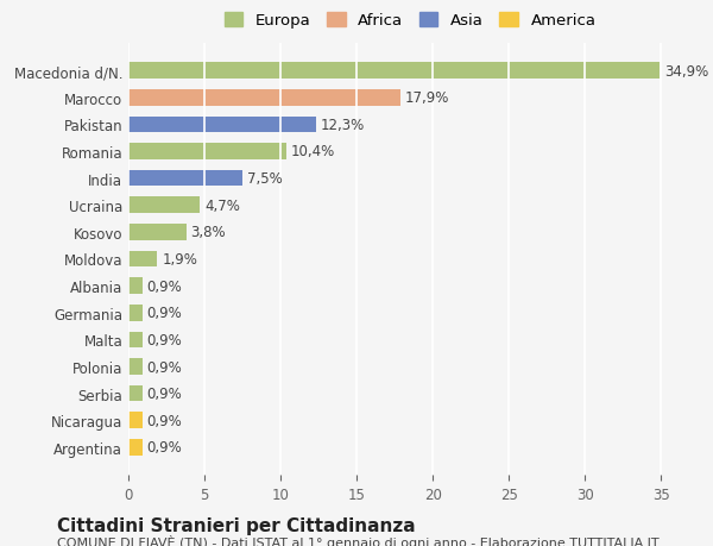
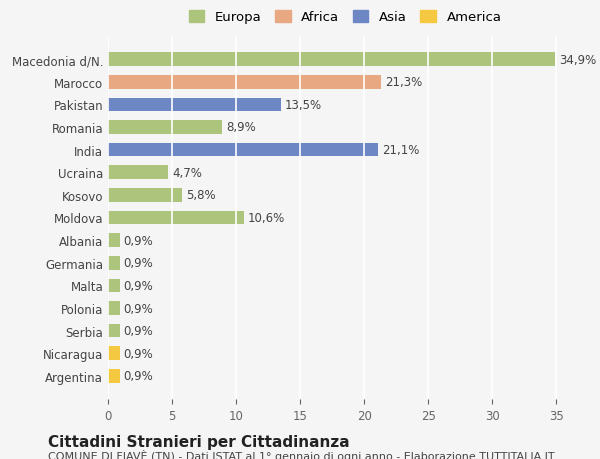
Marocco: 17,9% -> 21,3%
Pakistan: 12,3% -> 13,5%
Romania: 10,4% -> 8,9%
India: 7,5% -> 21,1%
Kosovo: 3,8% -> 5,8%
Moldova: 1,9% -> 10,6%
